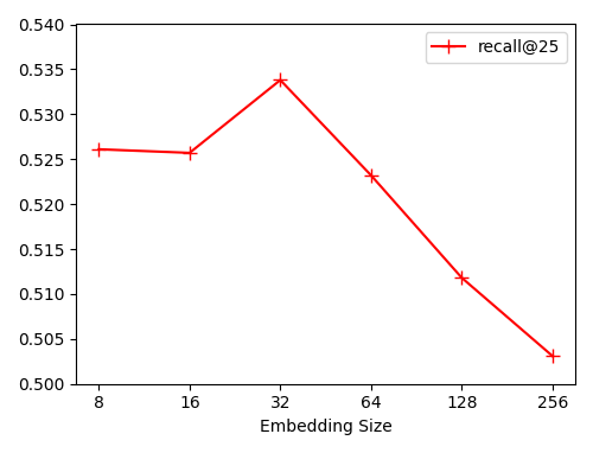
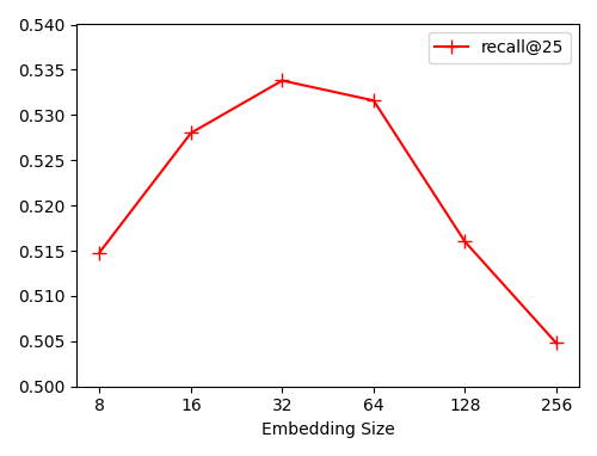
8: 0.5261 -> 0.5148
16: 0.5257 -> 0.5280
64: 0.5232 -> 0.5316
128: 0.5118 -> 0.5160
256: 0.5031 -> 0.5048
